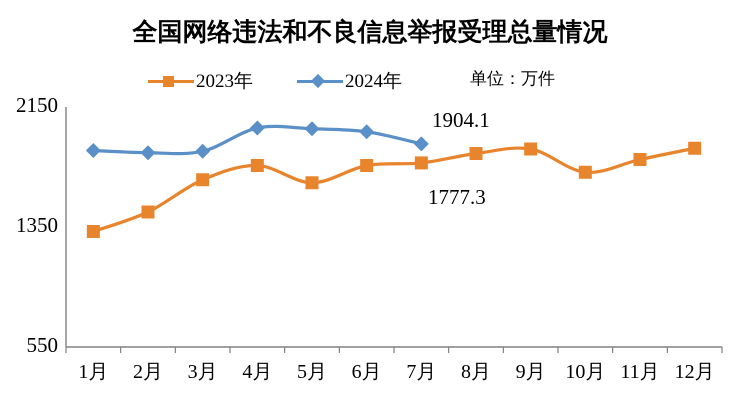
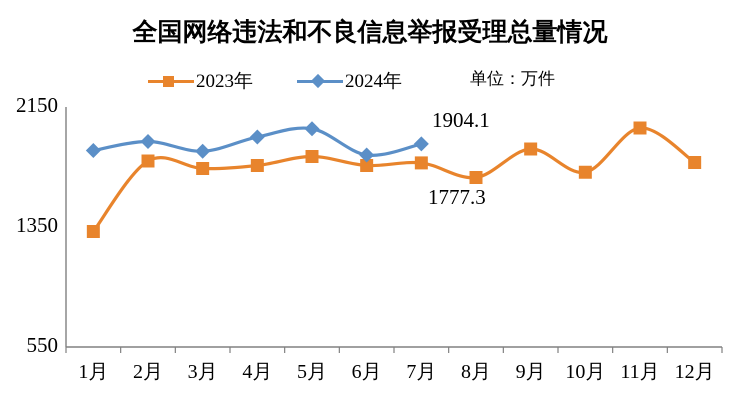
2023年/2月: 1450 -> 1790
2024年/2月: 1840 -> 1920
2023年/3月: 1660 -> 1740
2024年/4月: 2010 -> 1950
2023年/5月: 1640 -> 1820
2024年/6月: 1980 -> 1830
2023年/8月: 1840 -> 1680
2023年/11月: 1800 -> 2010
2023年/12月: 1880 -> 1780
